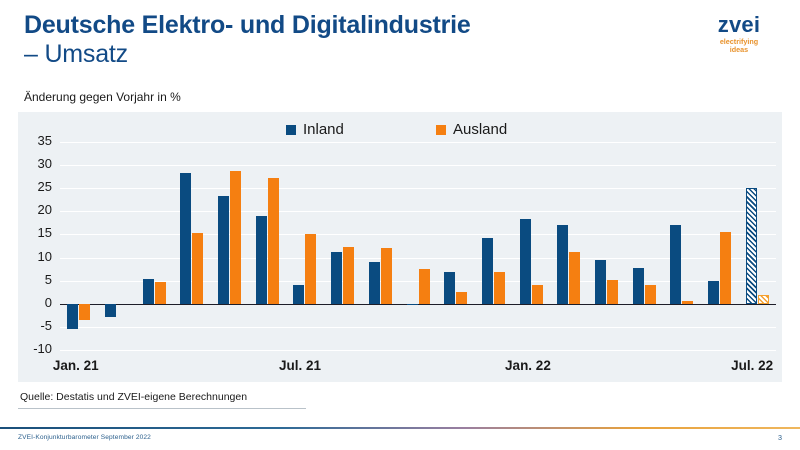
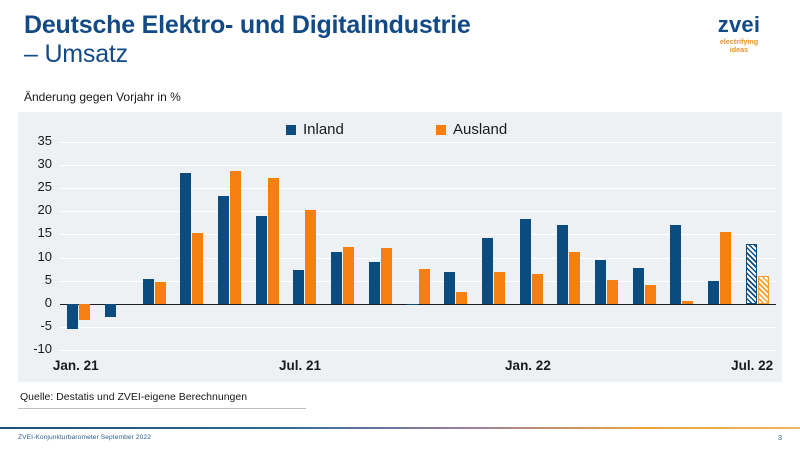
Inland/Jul. 21: 4 -> 7
Ausland/Jul. 21: 15 -> 20
Ausland/Jan. 22: 4 -> 6
Inland/Jul. 22: 25 -> 13
Ausland/Jul. 22: 2 -> 6
